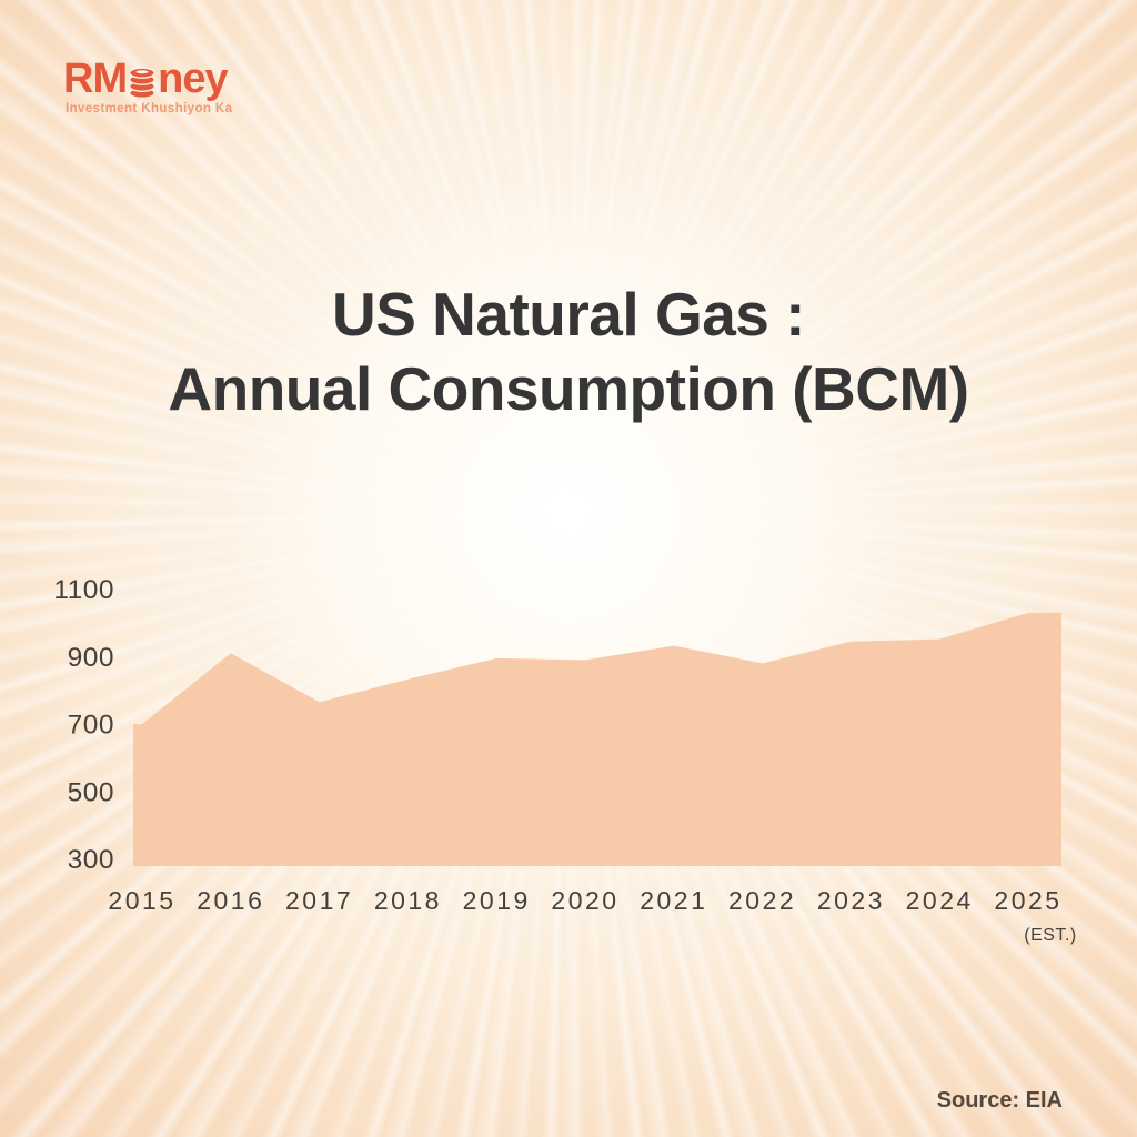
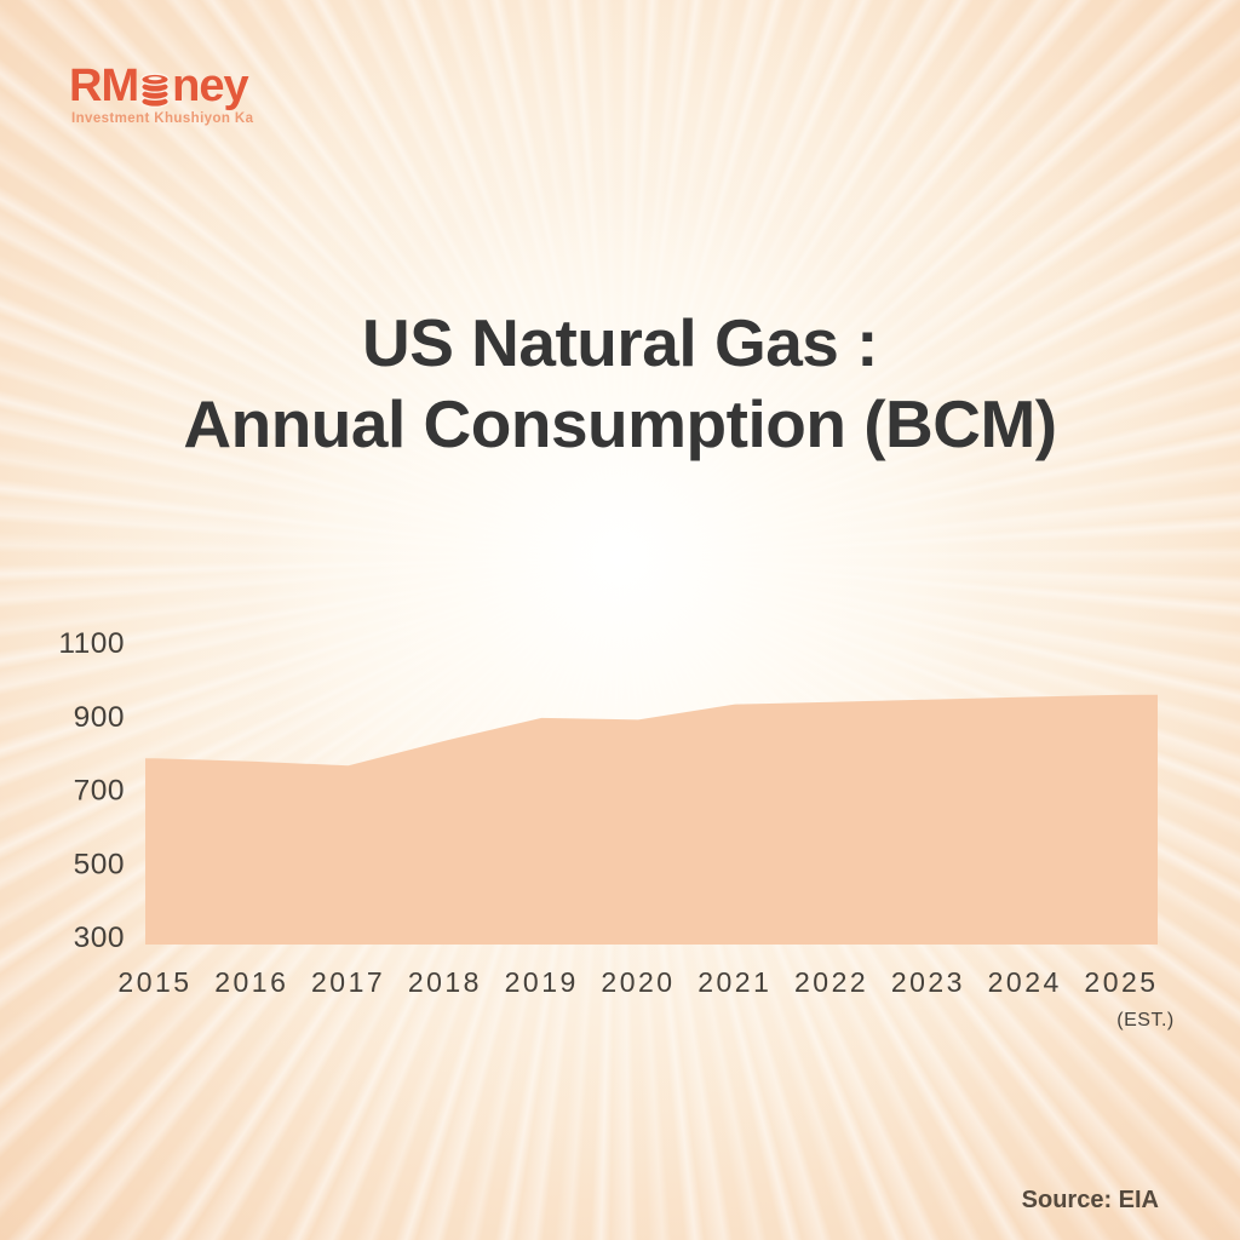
2015: 700 -> 780
2016: 910 -> 780
2022: 880 -> 940
2025: 1030 -> 960
